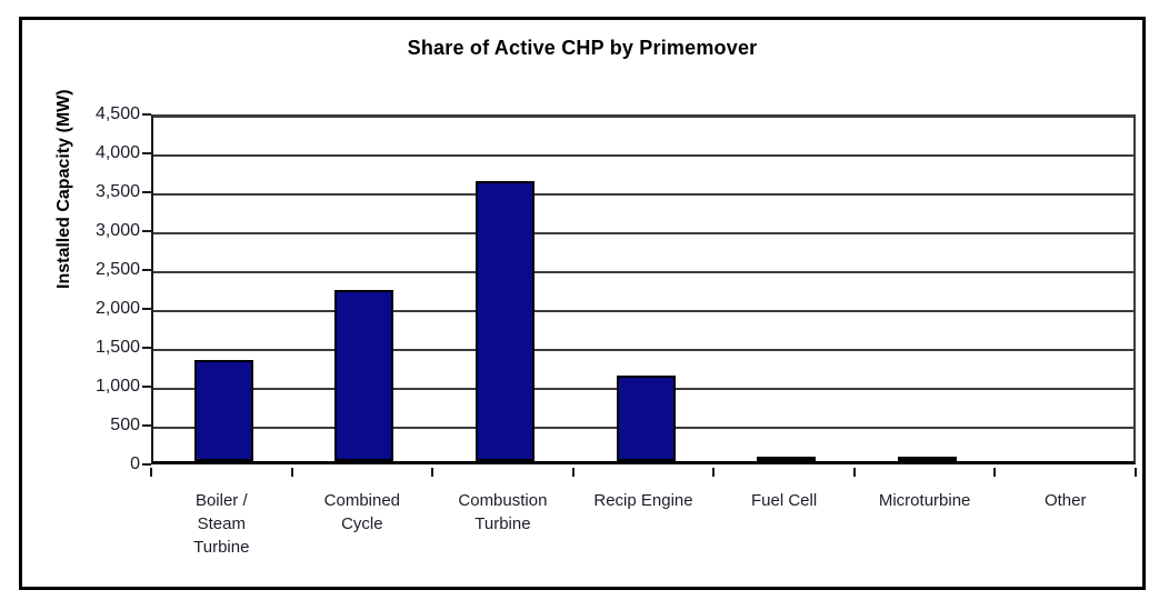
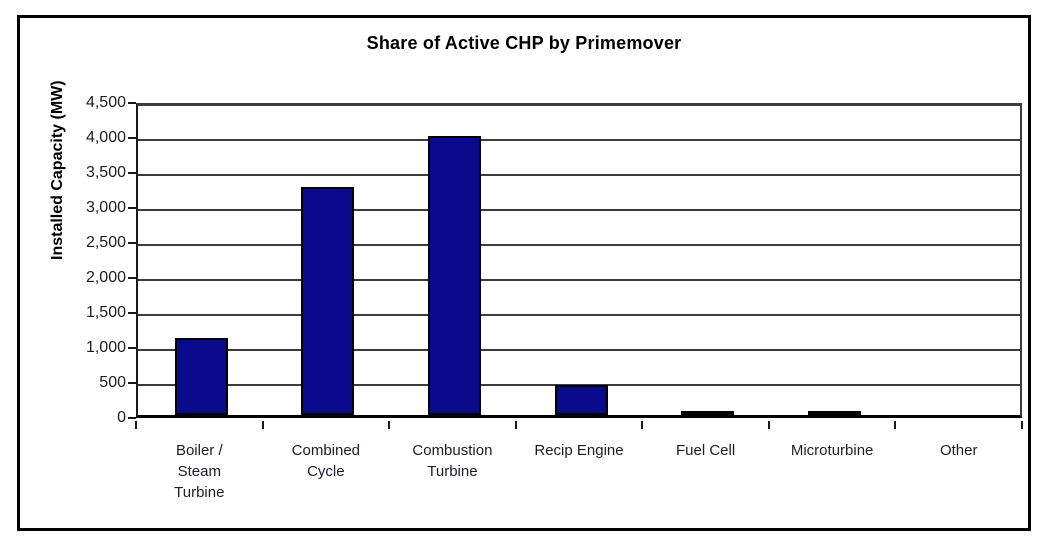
Boiler / Steam Turbine: 1300 -> 1100
Combined Cycle: 2200 -> 3300
Combustion Turbine: 3600 -> 4000
Recip Engine: 1100 -> 400
